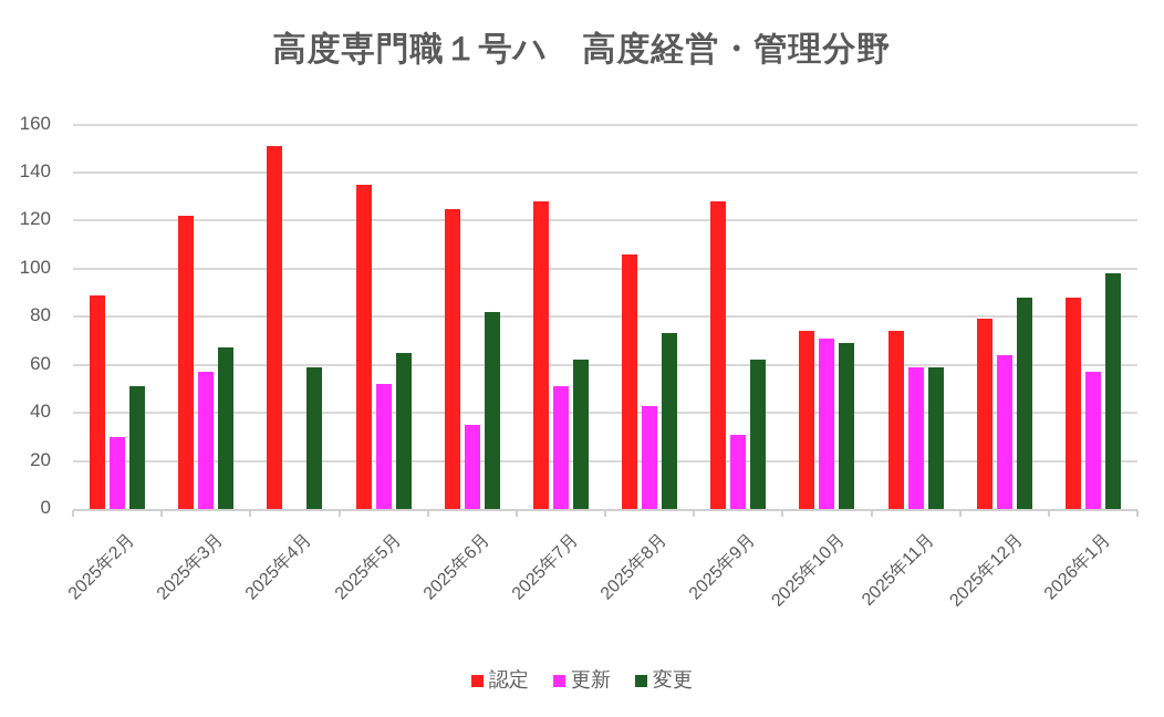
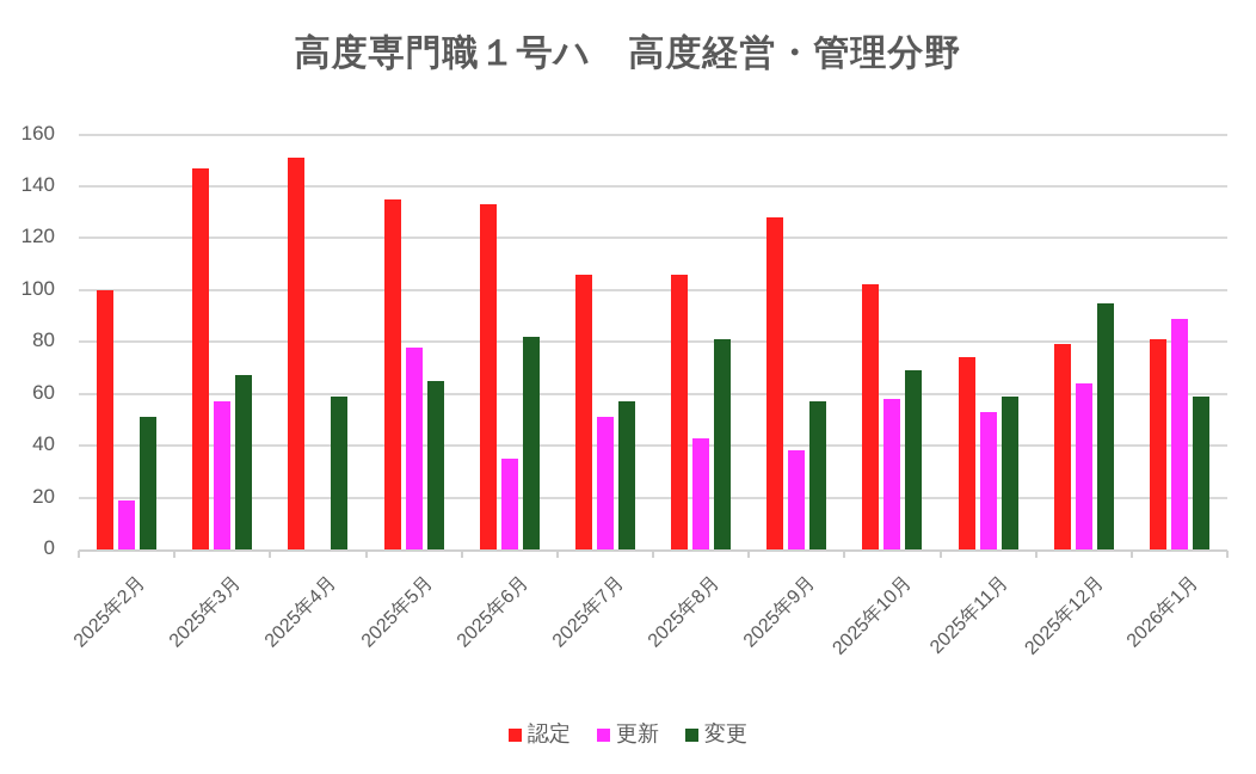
認定/2025年2月: 89 -> 100
更新/2025年2月: 30 -> 19
認定/2025年3月: 122 -> 147
更新/2025年5月: 52 -> 78
認定/2025年6月: 125 -> 133
認定/2025年7月: 128 -> 106
変更/2025年7月: 62 -> 57
変更/2025年8月: 73 -> 81
更新/2025年9月: 31 -> 38
変更/2025年9月: 62 -> 57
認定/2025年10月: 74 -> 102
更新/2025年10月: 71 -> 58
更新/2025年11月: 59 -> 53
変更/2025年12月: 88 -> 95
認定/2026年1月: 88 -> 81
更新/2026年1月: 57 -> 89
変更/2026年1月: 98 -> 59
